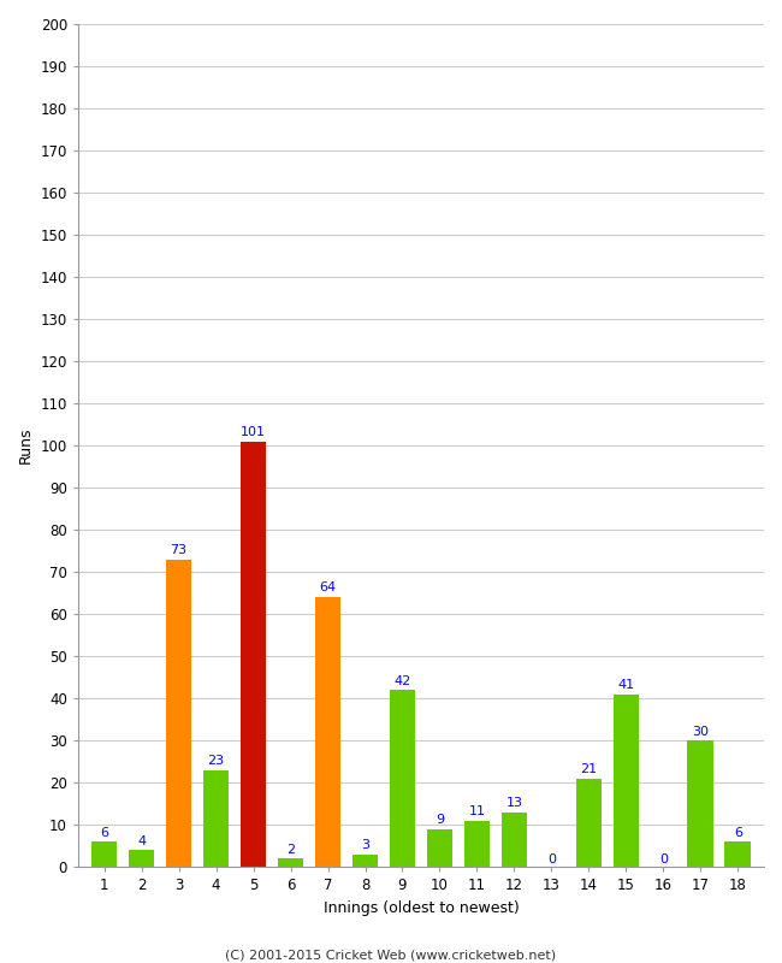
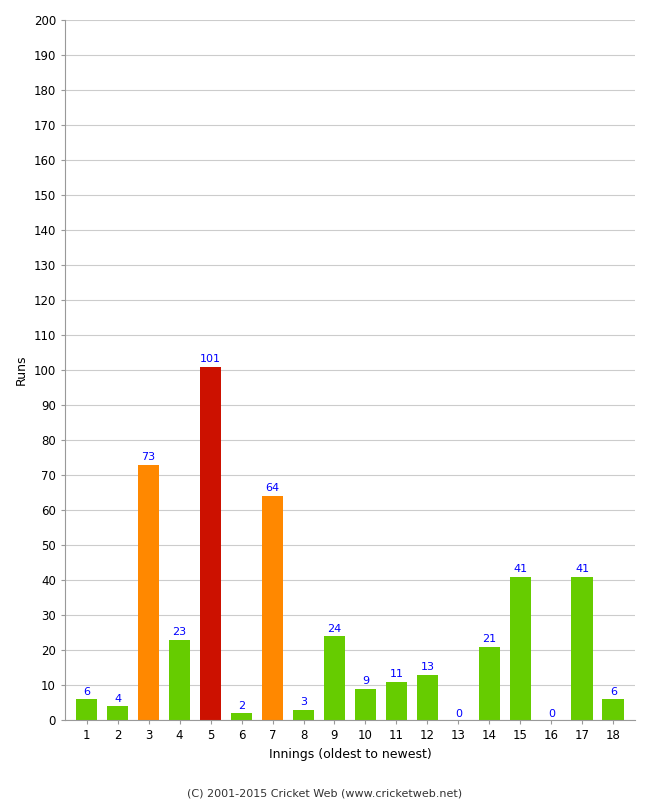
9: 42 -> 24
17: 30 -> 41
